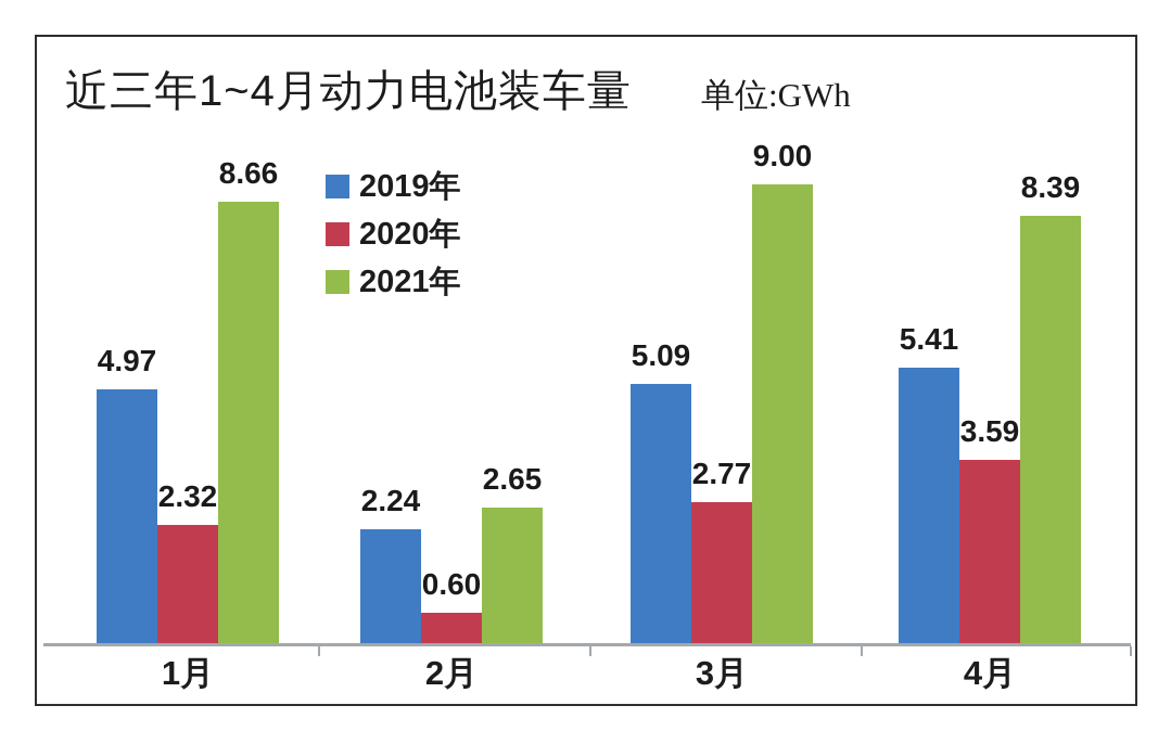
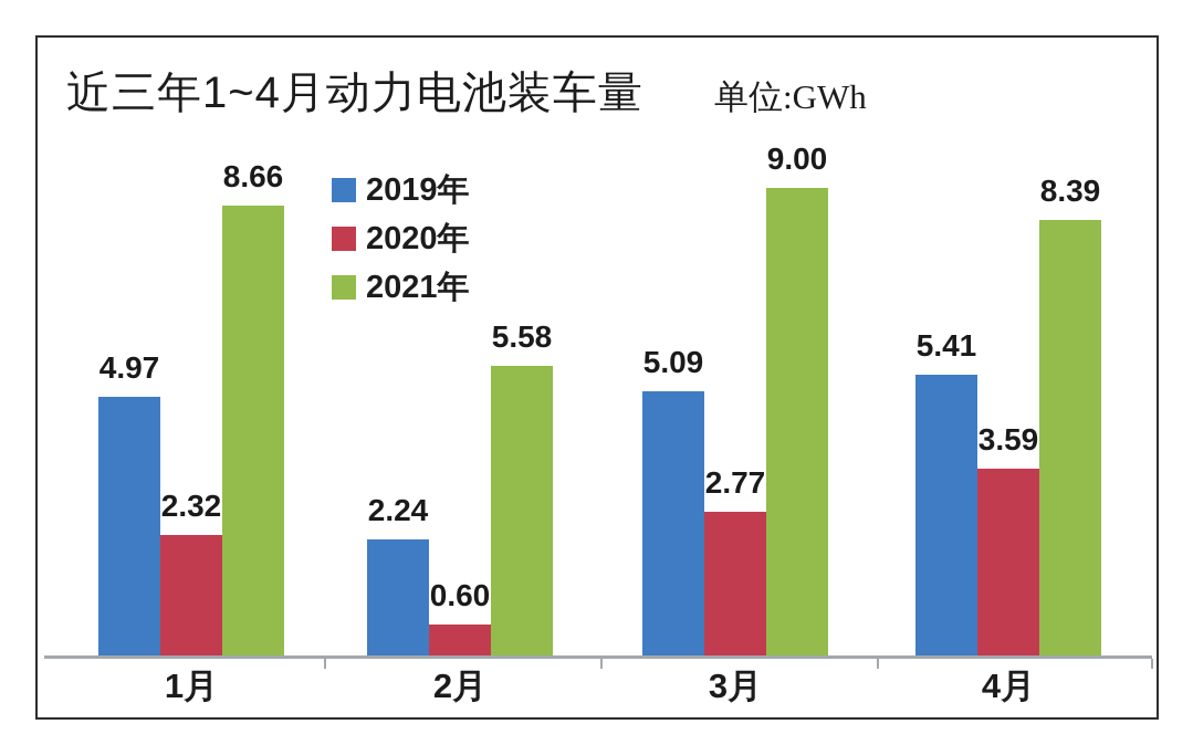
2021年/2月: 2.65 -> 5.58
